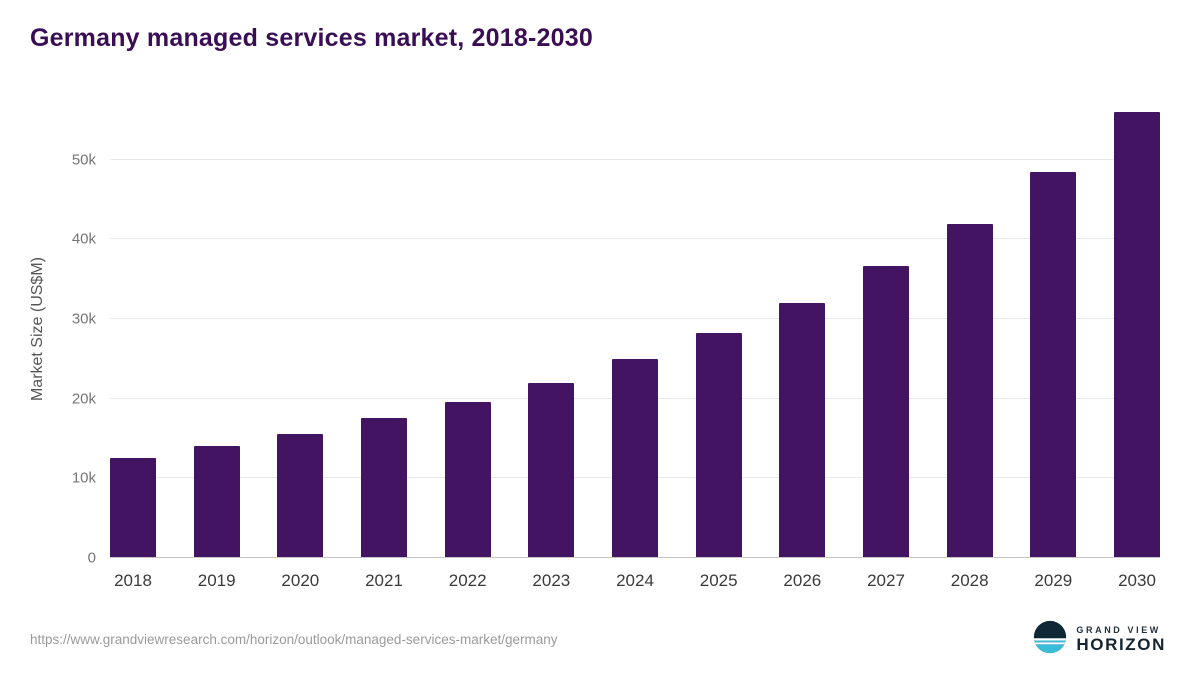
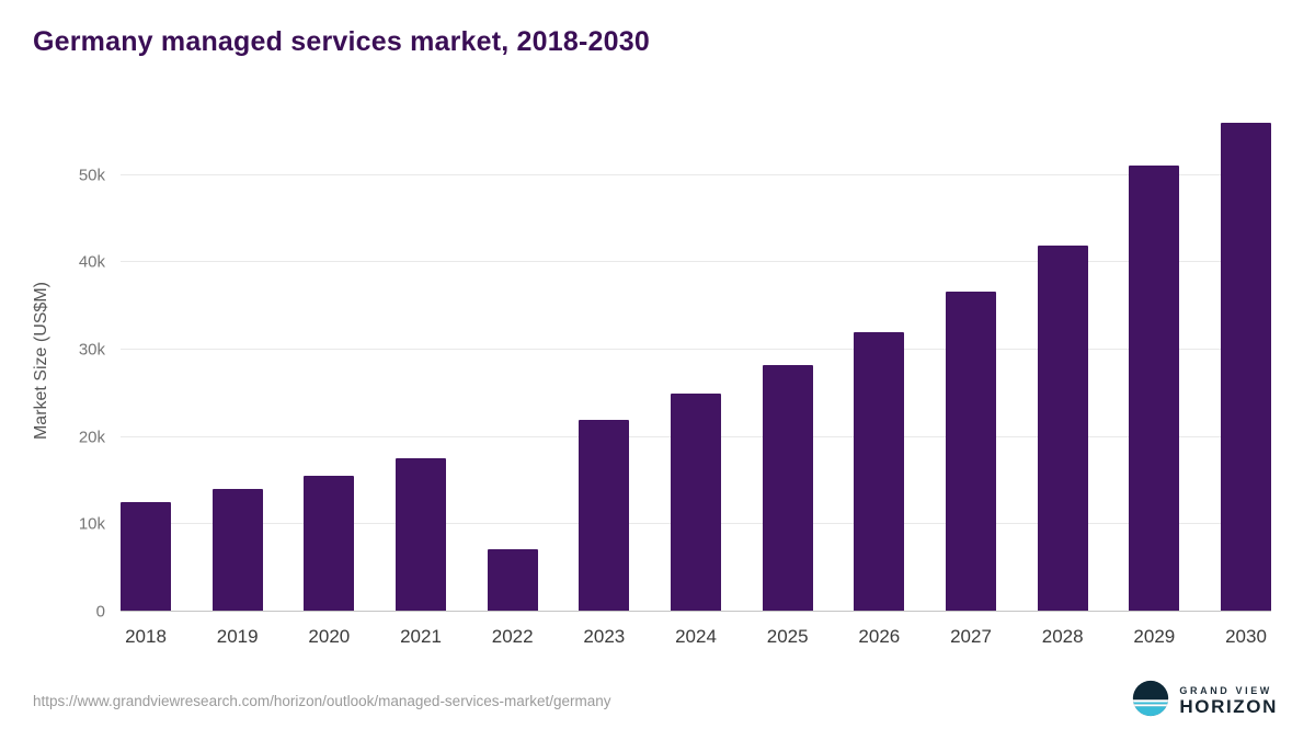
2022: 20k -> 7k
2029: 48k -> 51k
